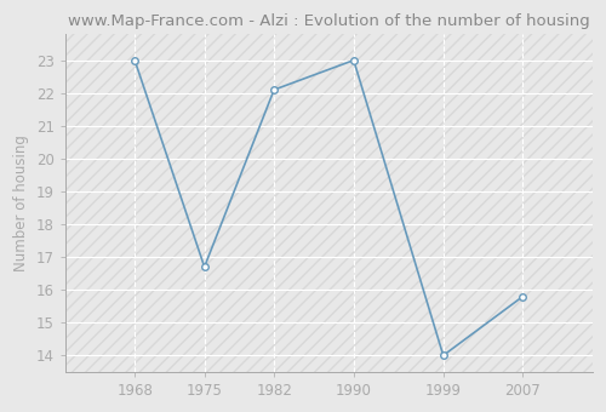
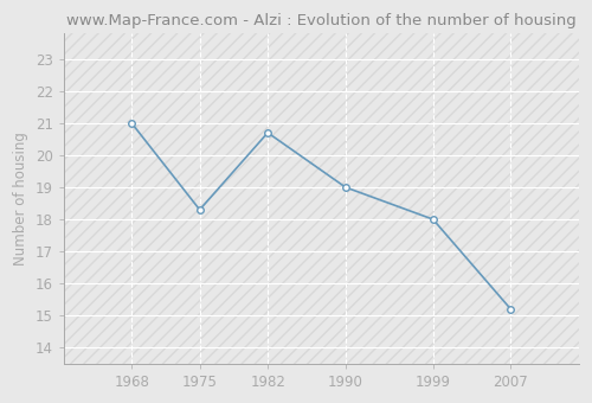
1968: 23.0 -> 21.0
1975: 16.7 -> 18.3
1982: 22.1 -> 20.7
1990: 23.0 -> 19.0
1999: 14.0 -> 18.0
2007: 15.8 -> 15.2
